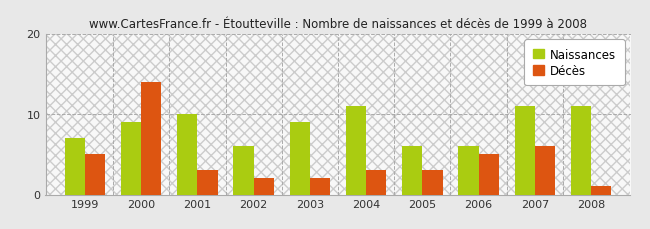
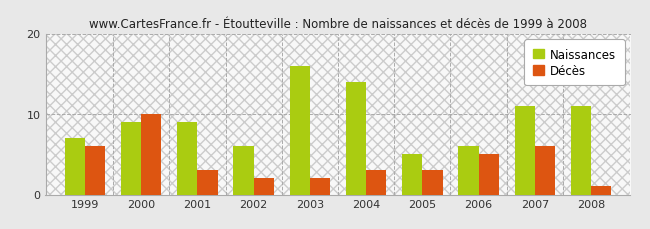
Décès/1999: 5 -> 6
Décès/2000: 14 -> 10
Naissances/2001: 10 -> 9
Naissances/2003: 9 -> 16
Naissances/2004: 11 -> 14
Naissances/2005: 6 -> 5
